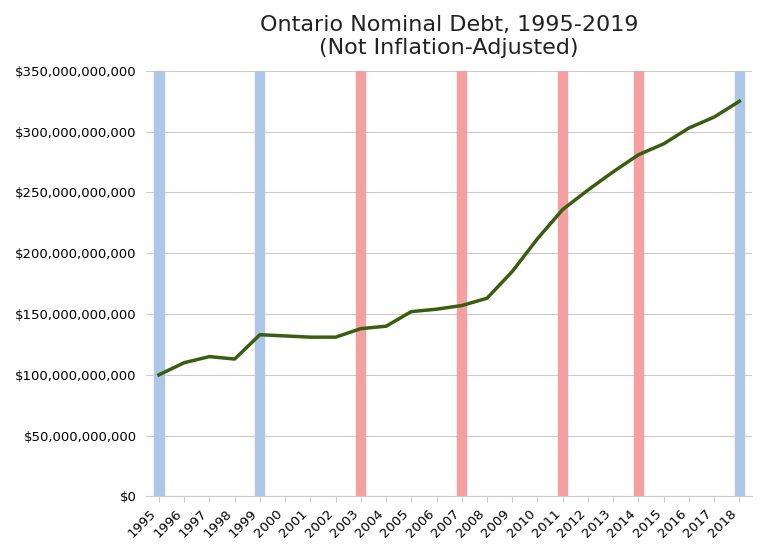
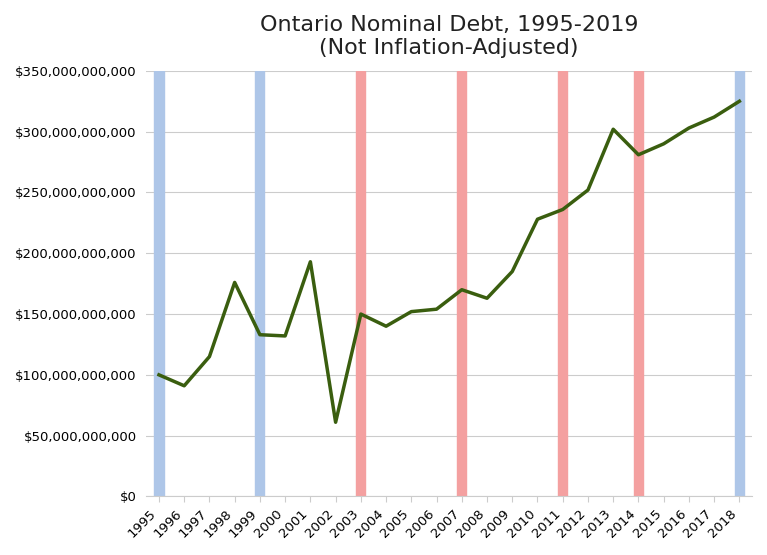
1996: $110,000,000,000 -> $91,000,000,000
1998: $113,000,000,000 -> $176,000,000,000
2001: $131,000,000,000 -> $193,000,000,000
2002: $131,000,000,000 -> $61,000,000,000
2003: $138,000,000,000 -> $150,000,000,000
2007: $157,000,000,000 -> $170,000,000,000
2010: $212,000,000,000 -> $228,000,000,000
2013: $267,000,000,000 -> $302,000,000,000
